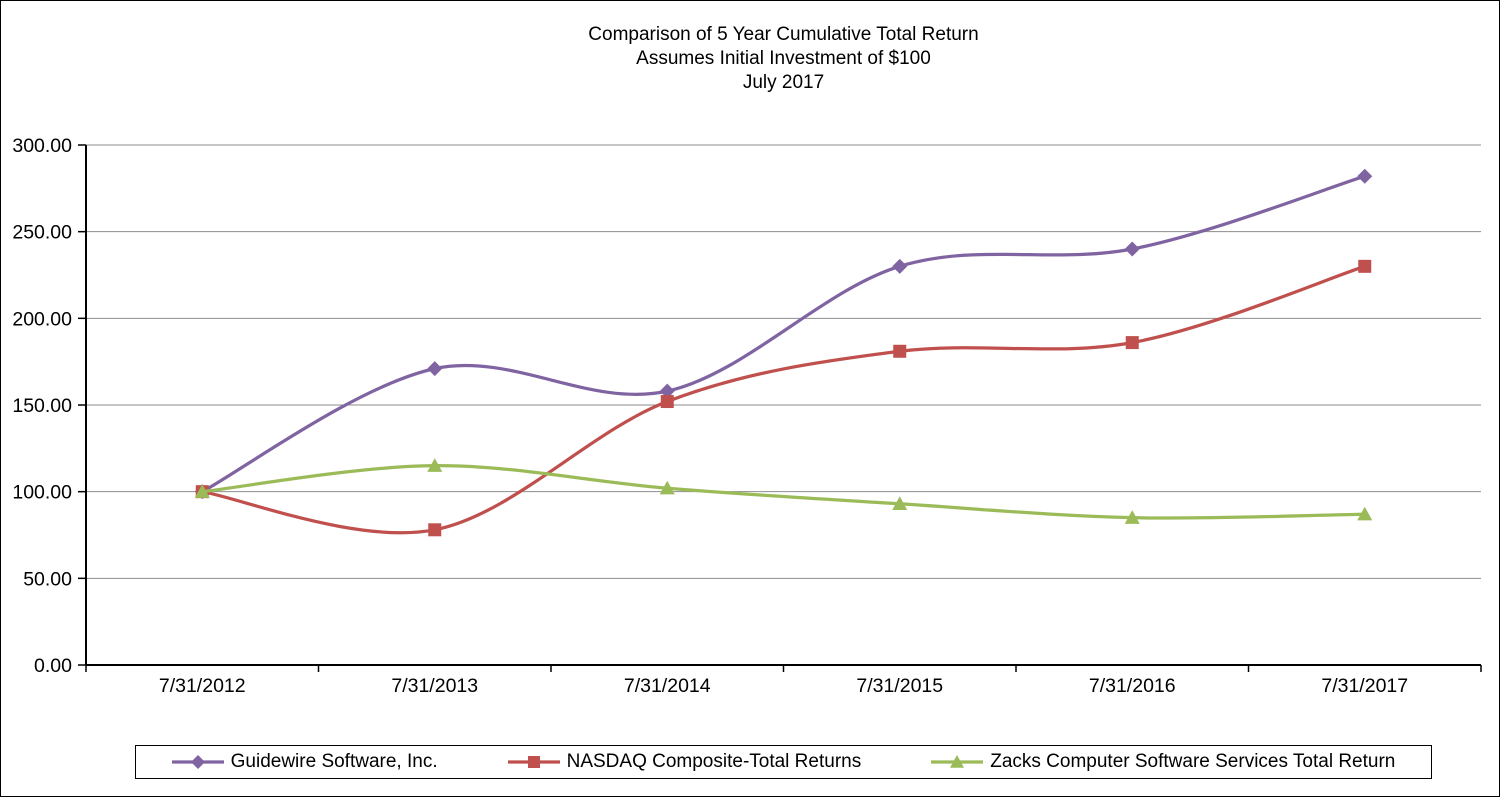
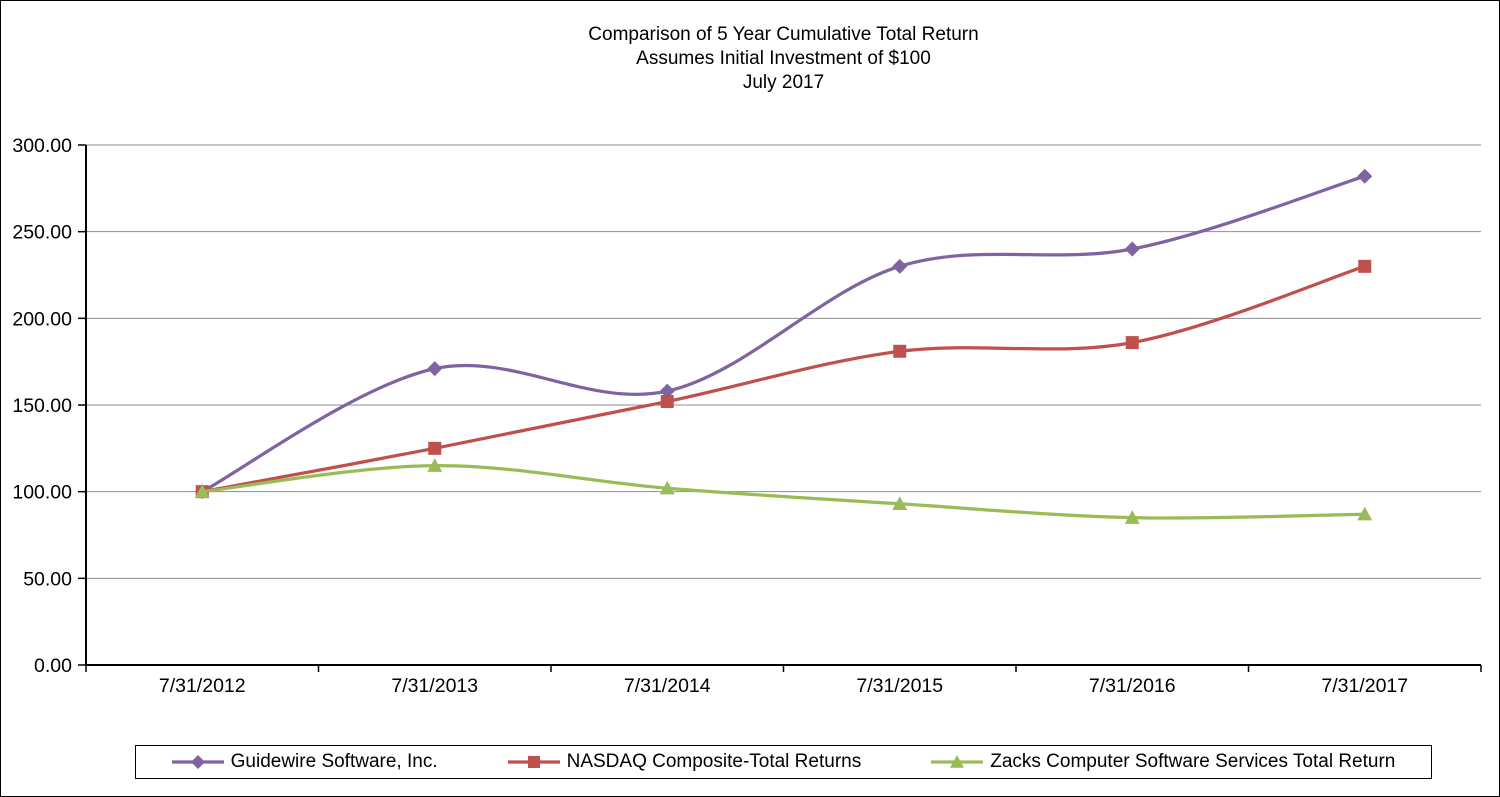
NASDAQ Composite-Total Returns/7/31/2013: 78 -> 125
